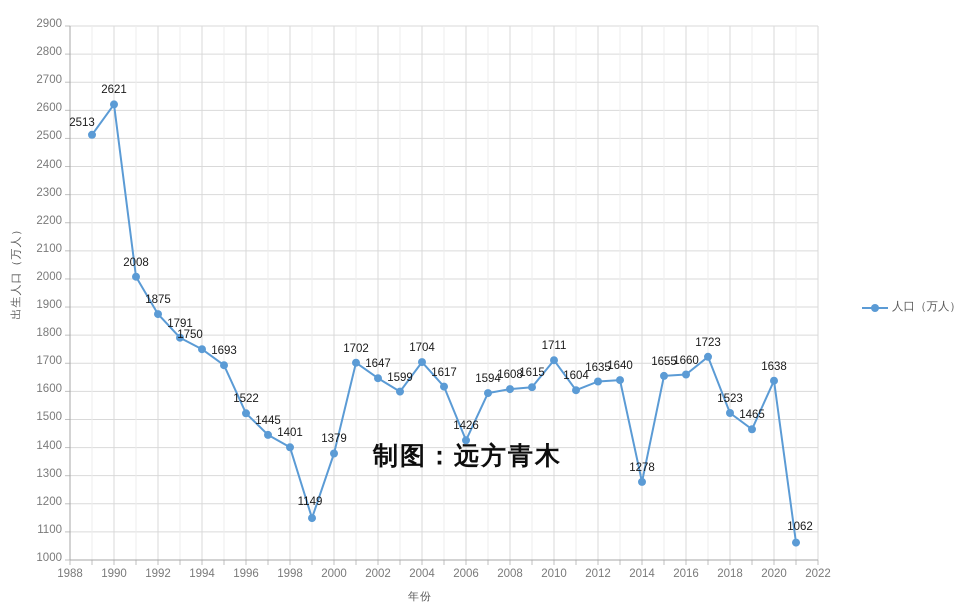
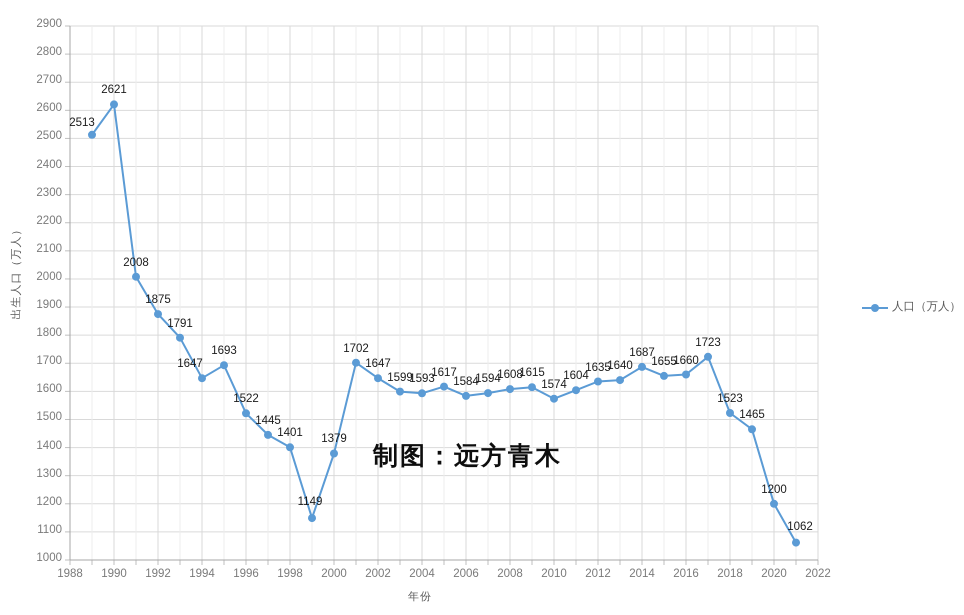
1994: 1750 -> 1647
2004: 1704 -> 1593
2006: 1426 -> 1584
2010: 1711 -> 1574
2014: 1278 -> 1687
2020: 1638 -> 1200
